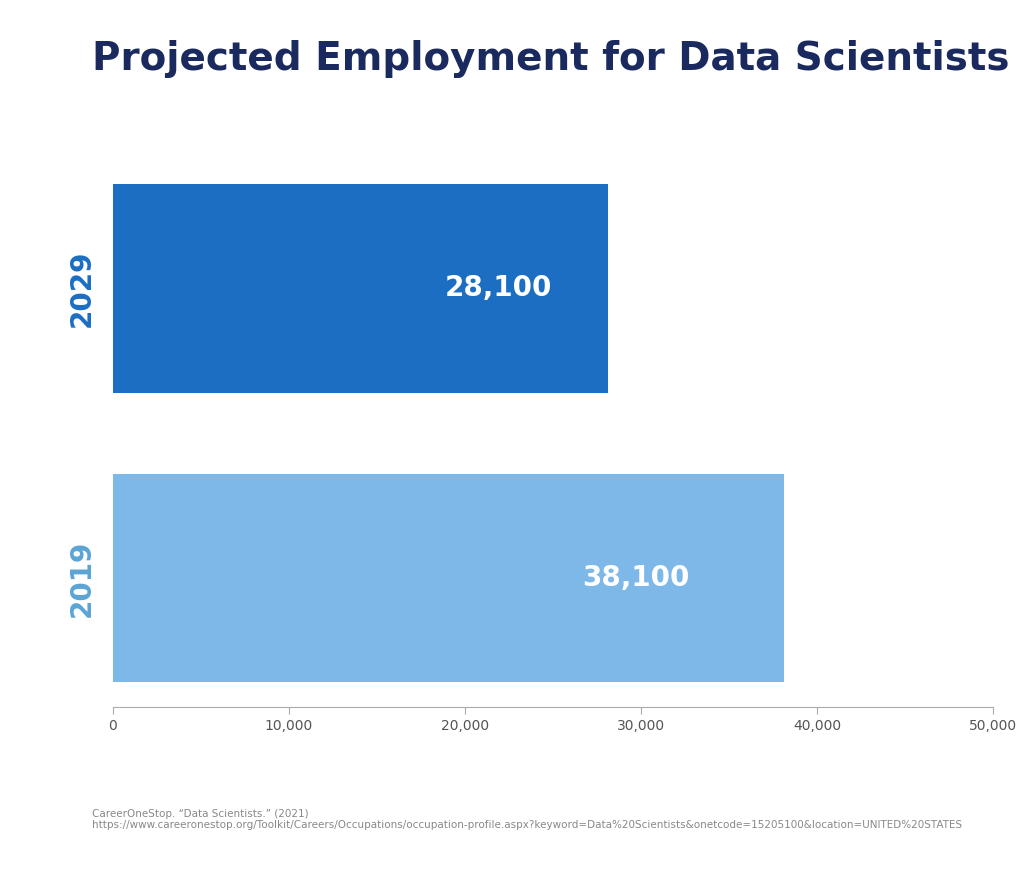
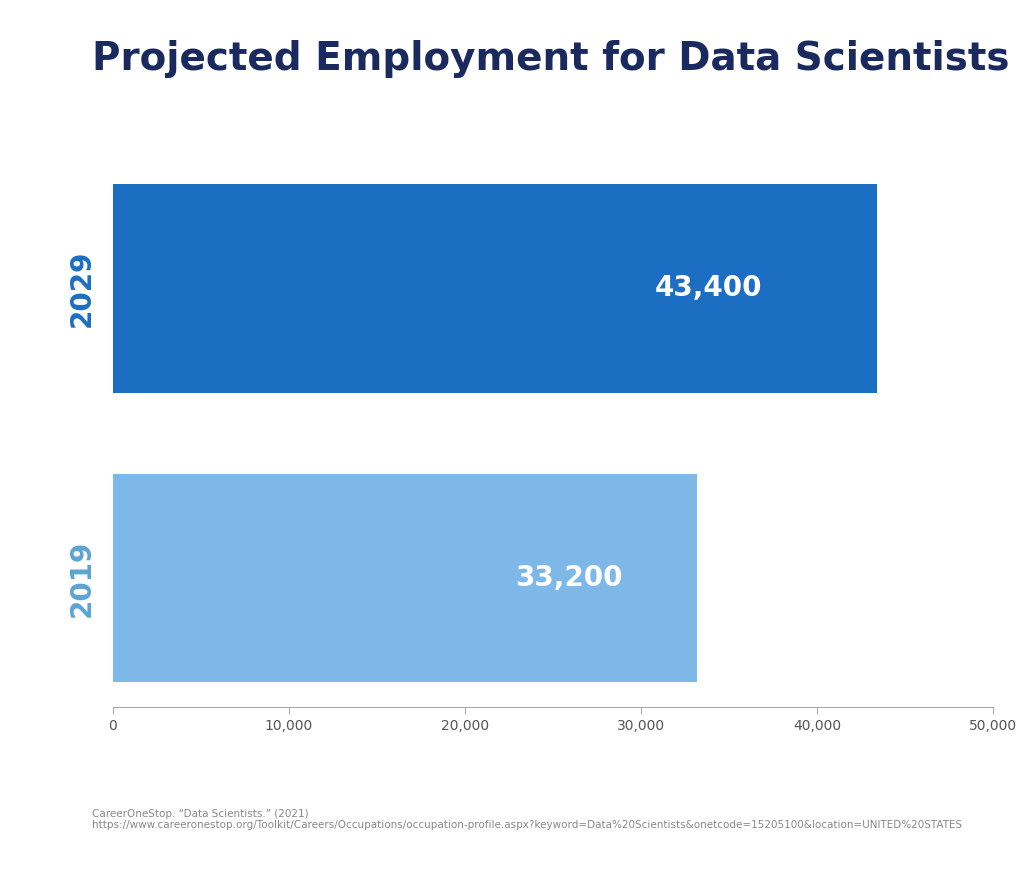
2029: 28,100 -> 43,400
2019: 38,100 -> 33,200
